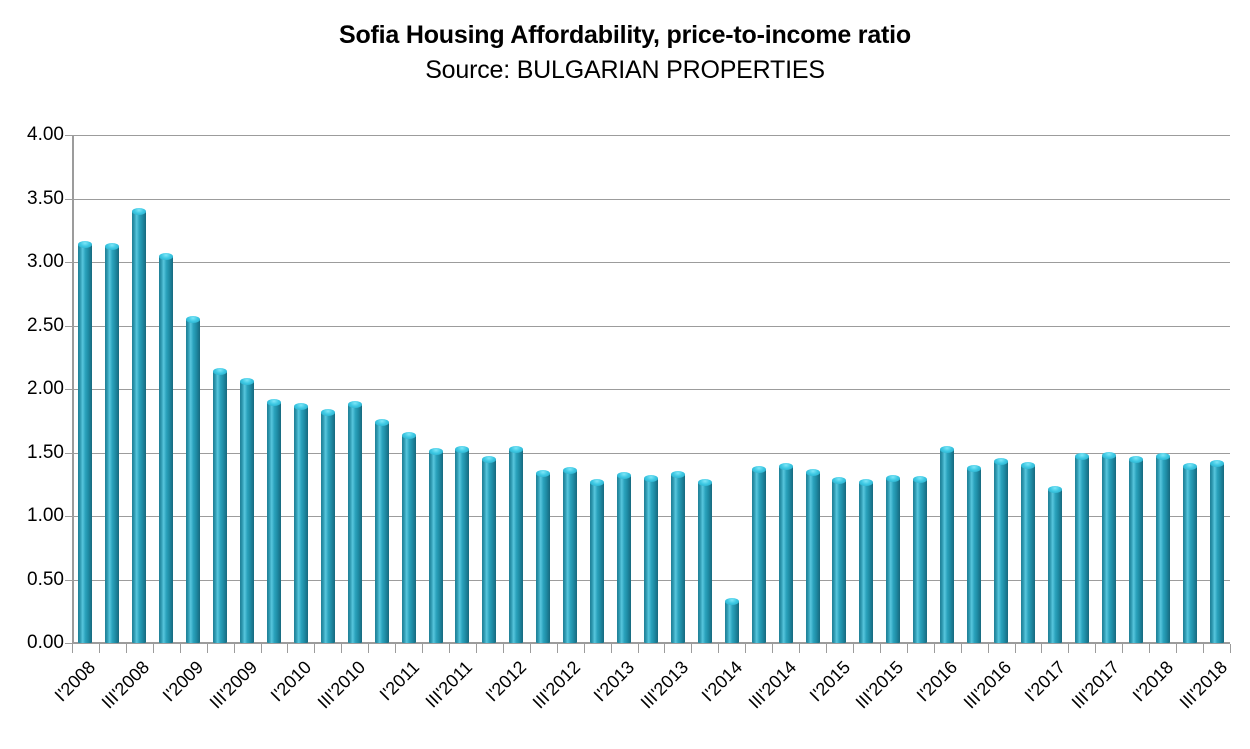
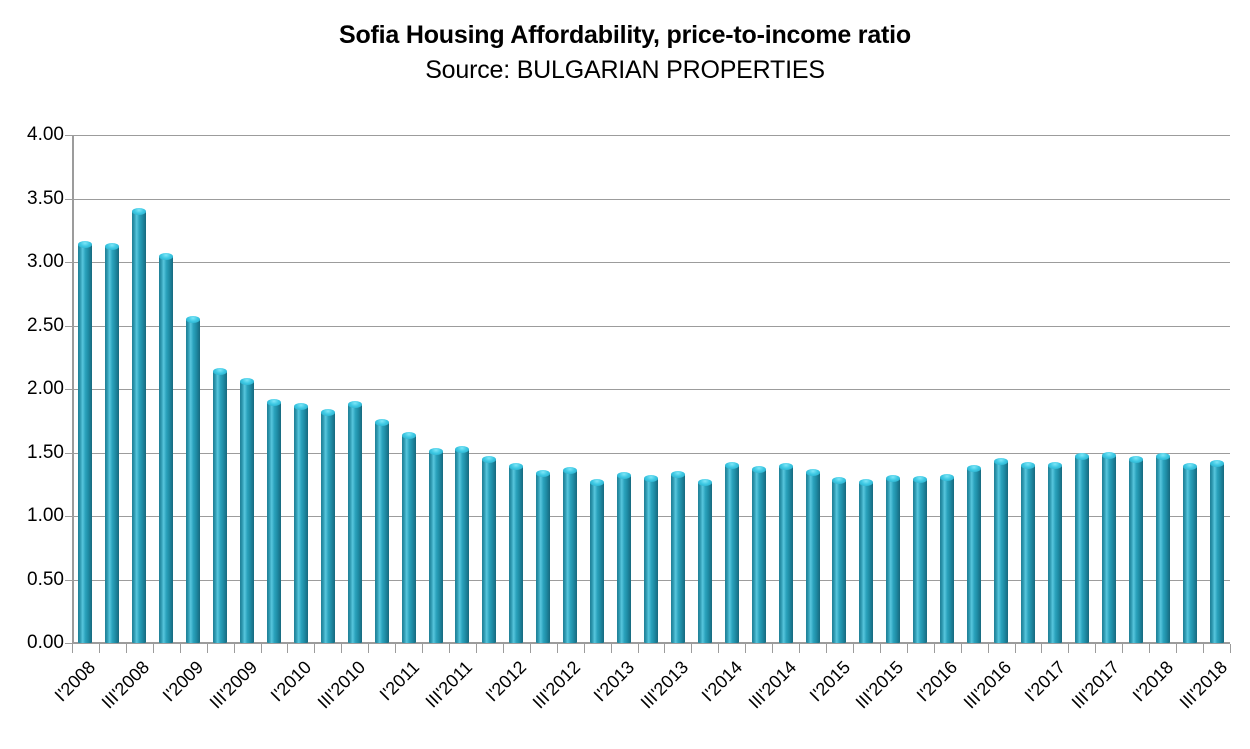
I'2012: 1.53 -> 1.39
I'2014: 0.33 -> 1.40
I'2016: 1.53 -> 1.31
I'2017: 1.21 -> 1.40
